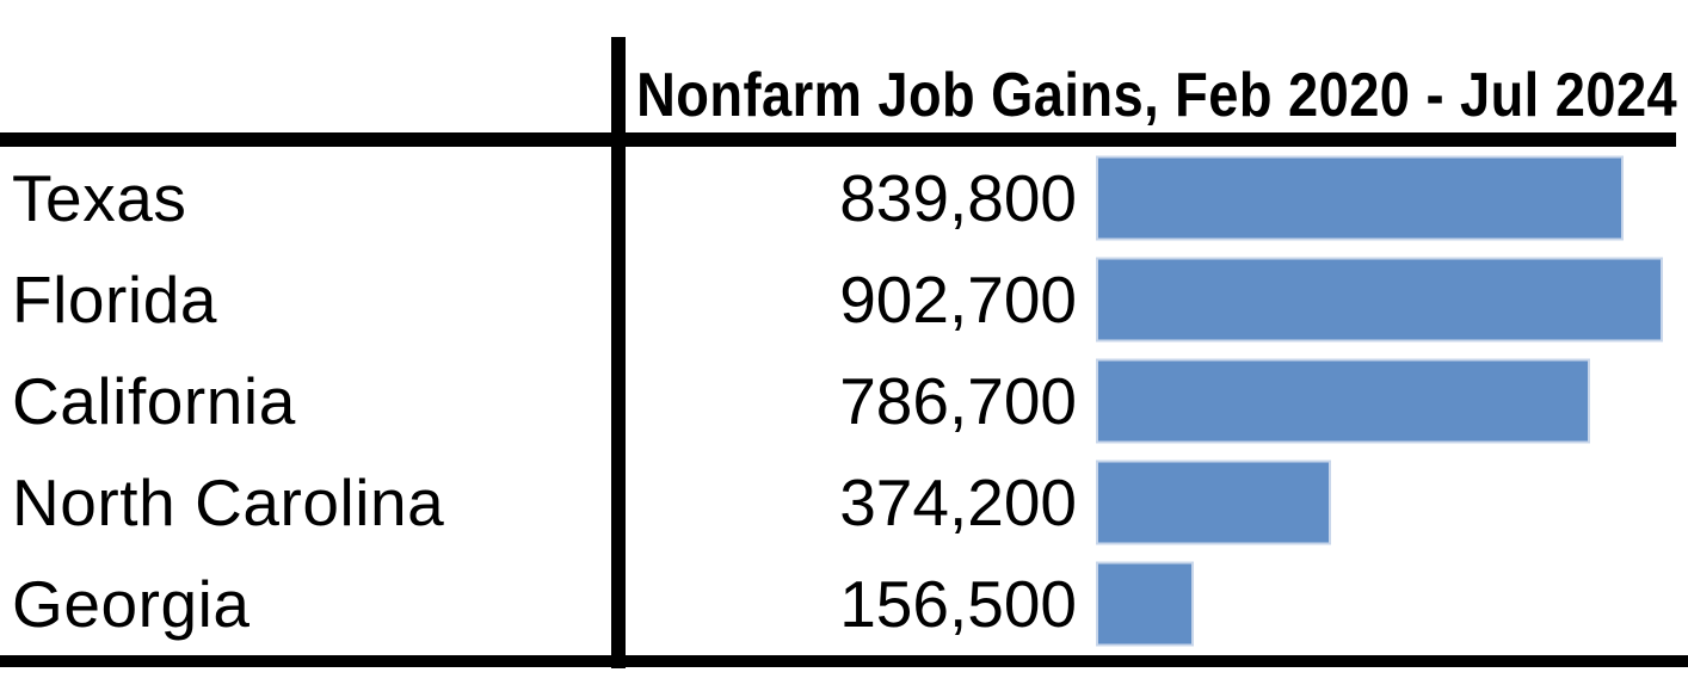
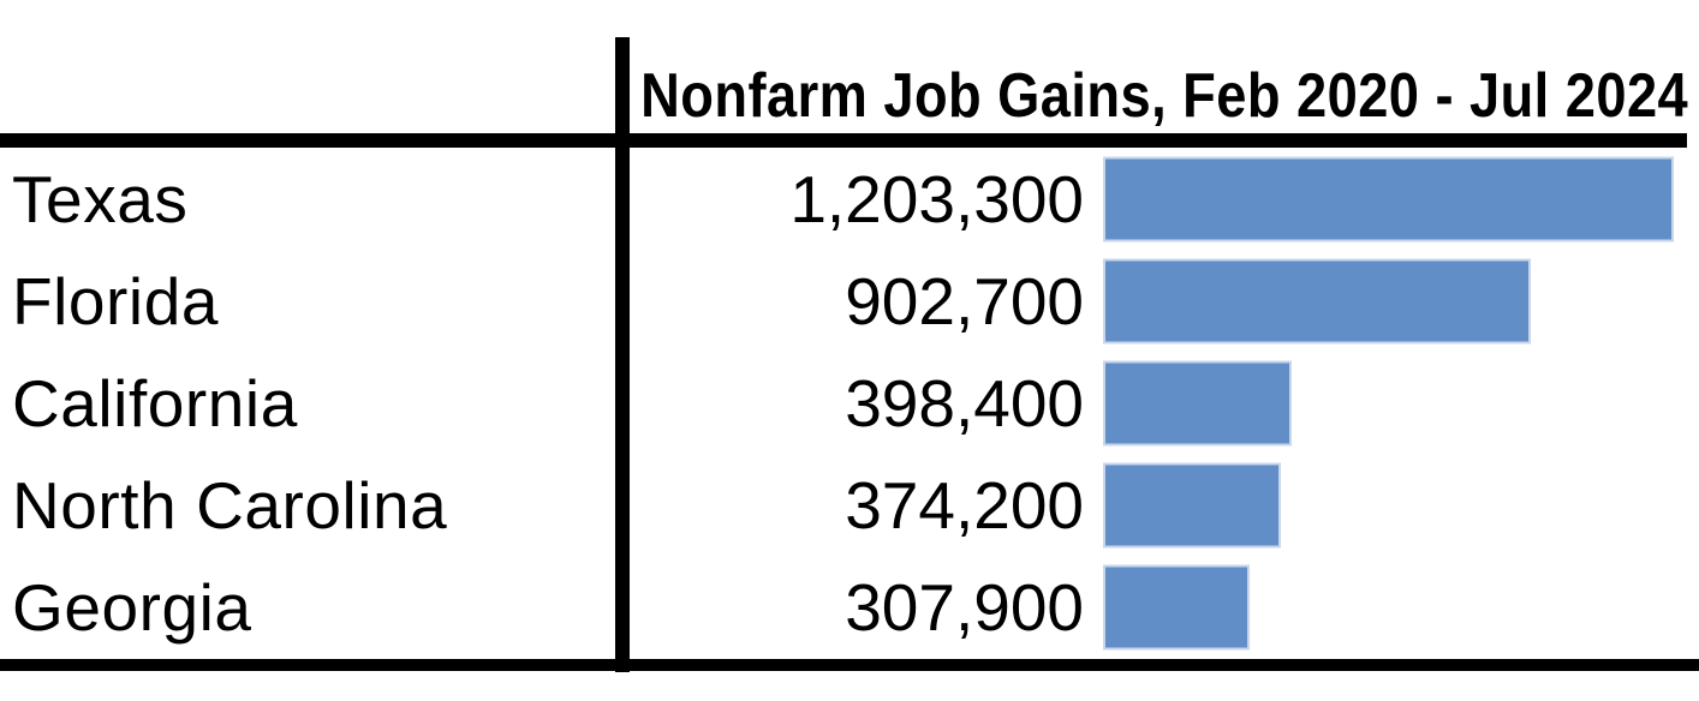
Texas: 839,800 -> 1,203,300
California: 786,700 -> 398,400
Georgia: 156,500 -> 307,900
